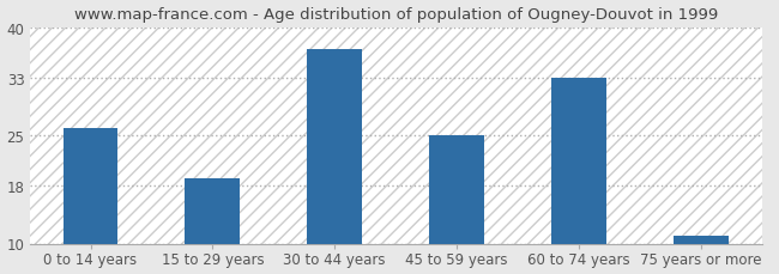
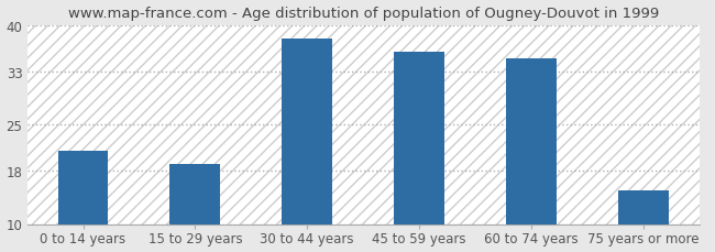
0 to 14 years: 26 -> 21
30 to 44 years: 37 -> 38
45 to 59 years: 25 -> 36
60 to 74 years: 33 -> 35
75 years or more: 11 -> 15
